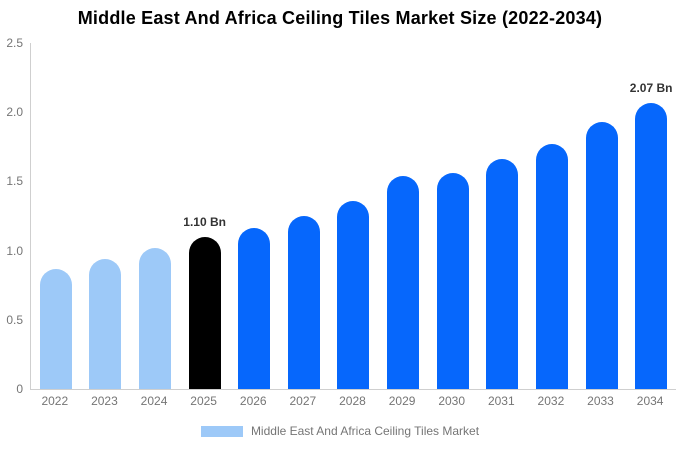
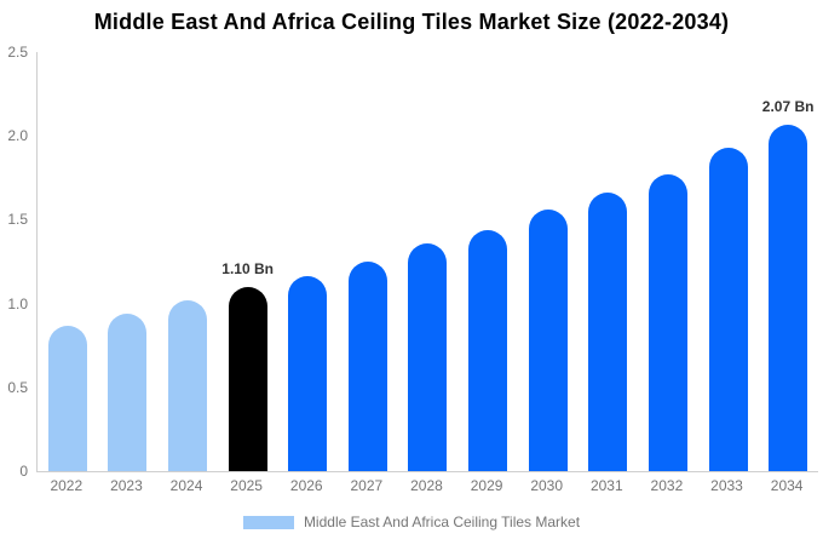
2029: 1.54 -> 1.44
